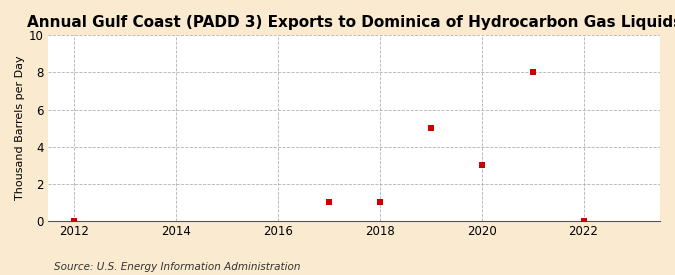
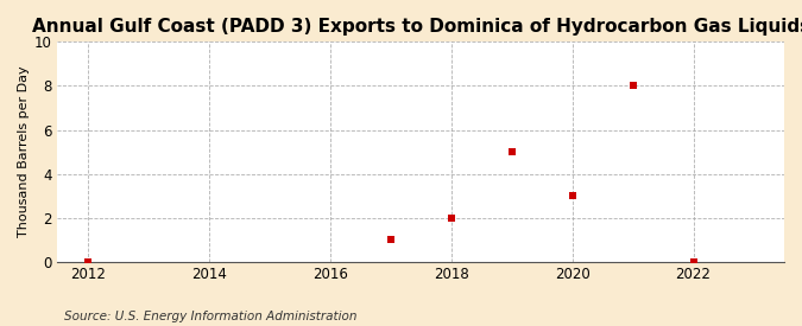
2018: 1 -> 2
